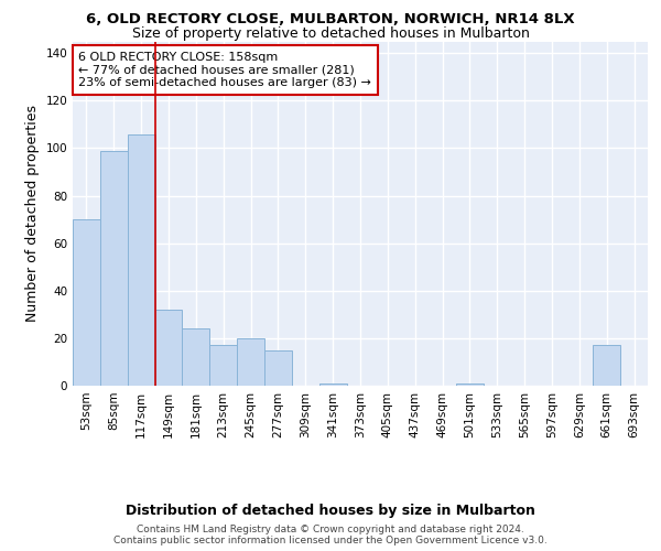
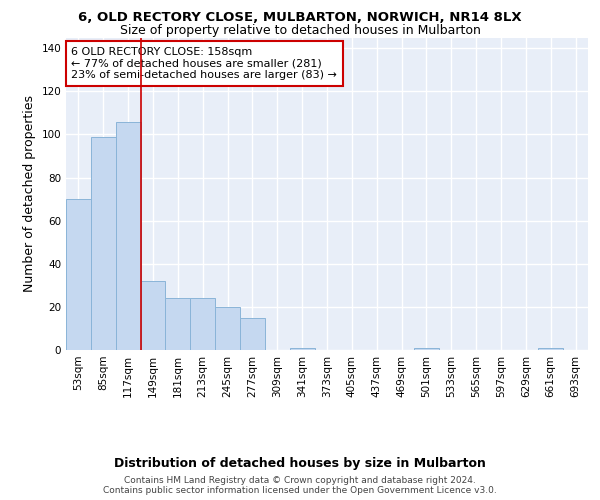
213sqm: 17 -> 24
661sqm: 17 -> 1
